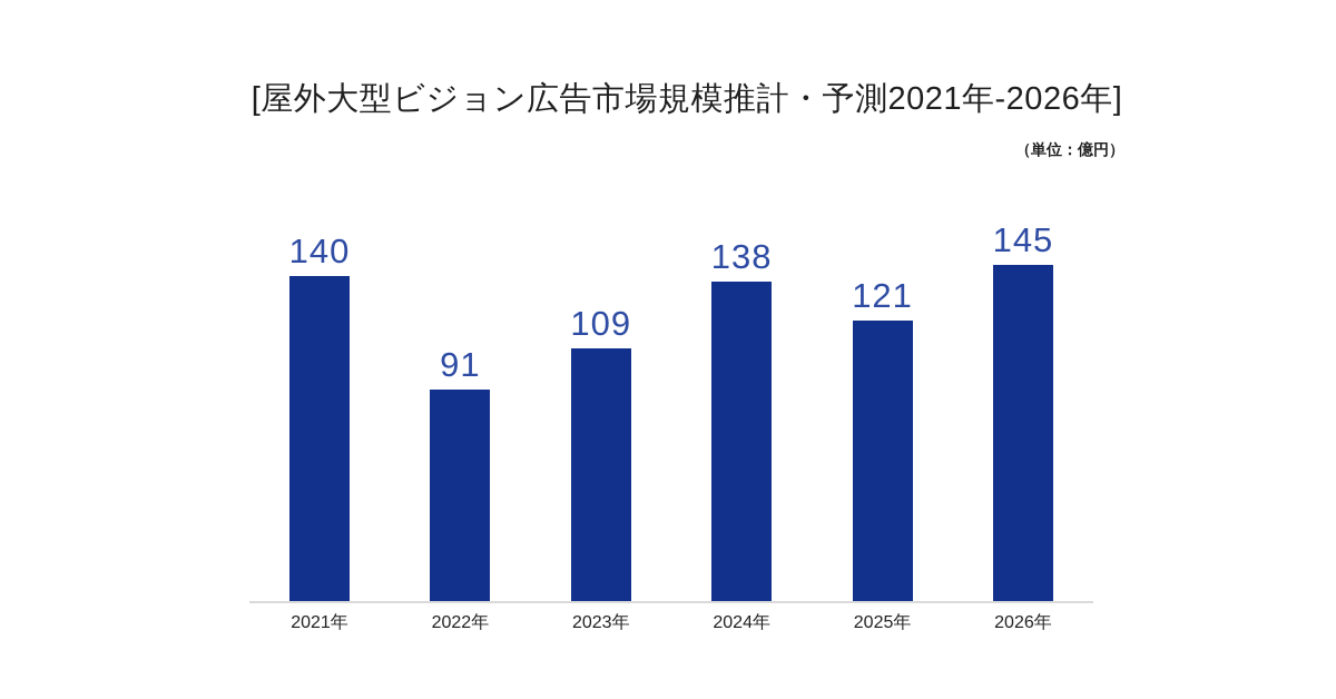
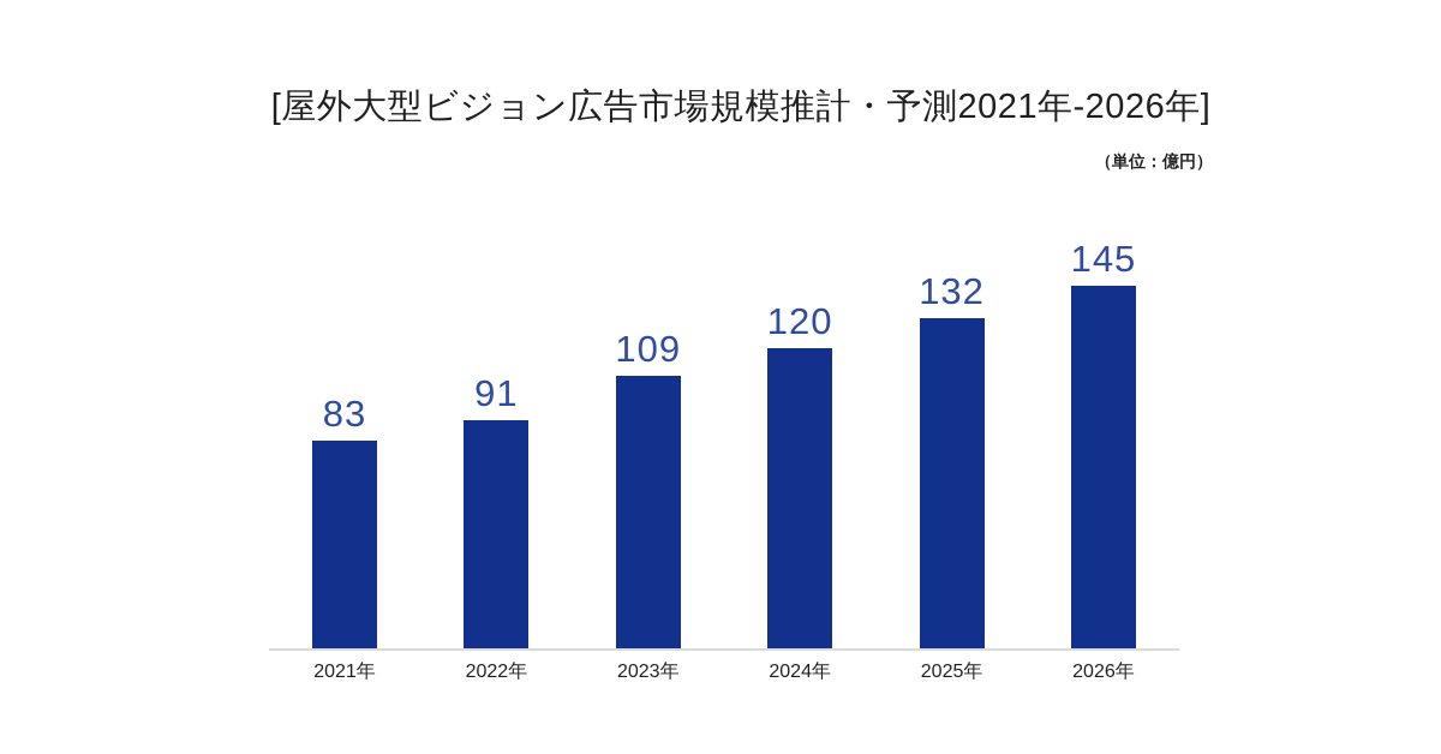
2021年: 140 -> 83
2024年: 138 -> 120
2025年: 121 -> 132
